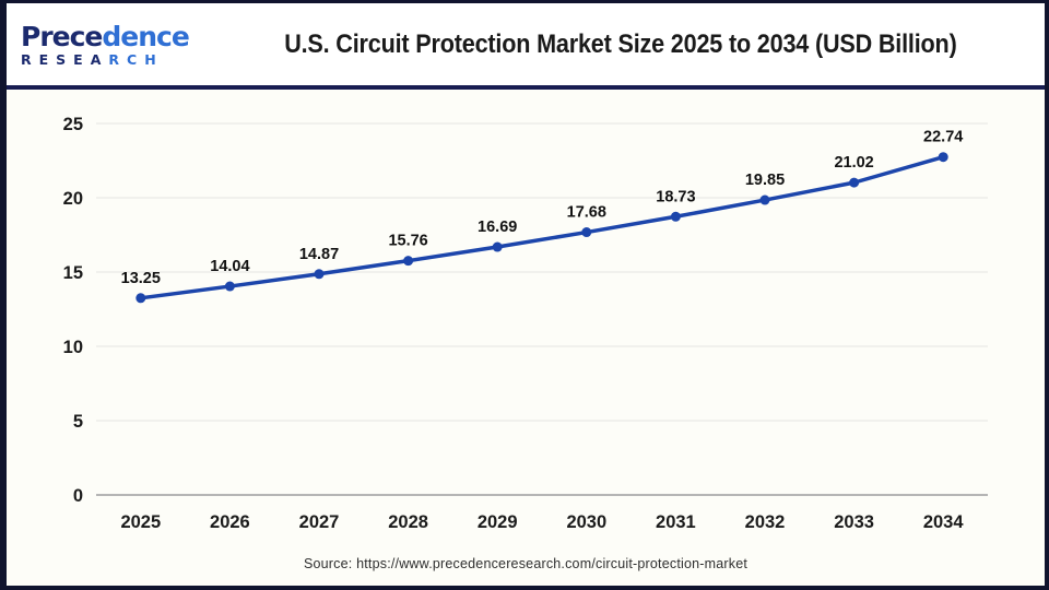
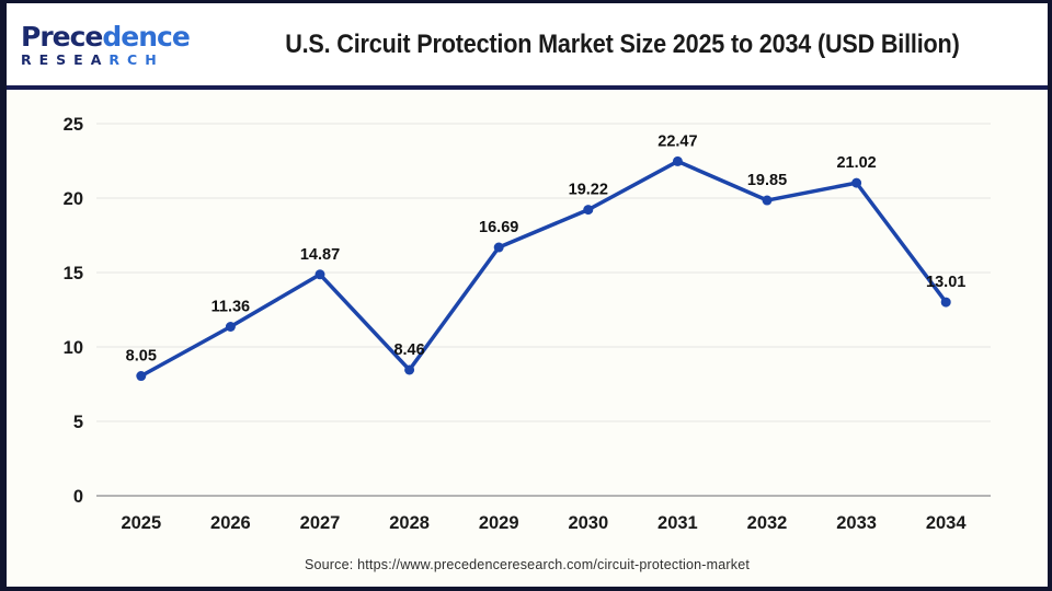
2025: 13.25 -> 8.05
2026: 14.04 -> 11.36
2028: 15.76 -> 8.46
2030: 17.68 -> 19.22
2031: 18.73 -> 22.47
2034: 22.74 -> 13.01
